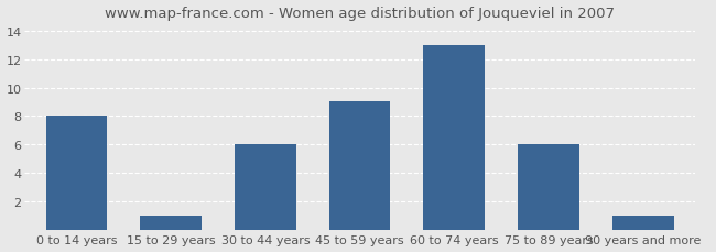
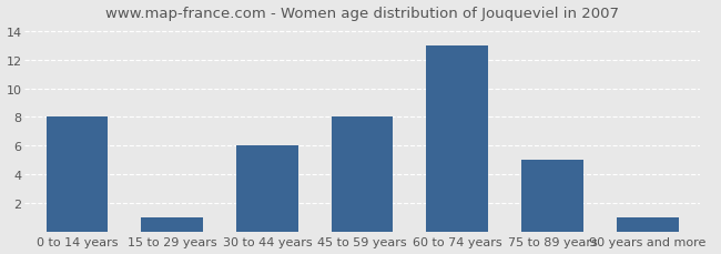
45 to 59 years: 9 -> 8
75 to 89 years: 6 -> 5
